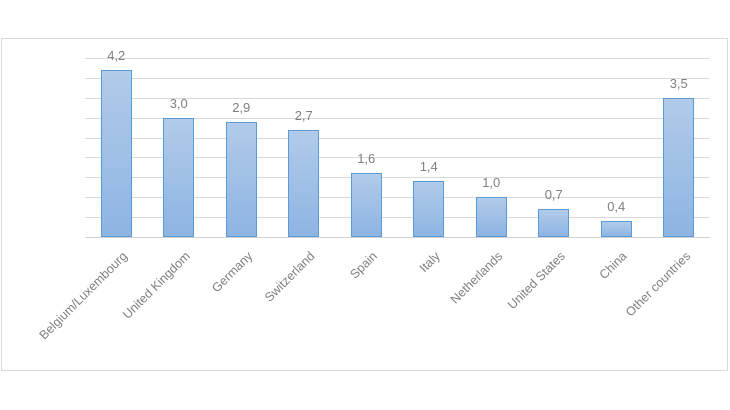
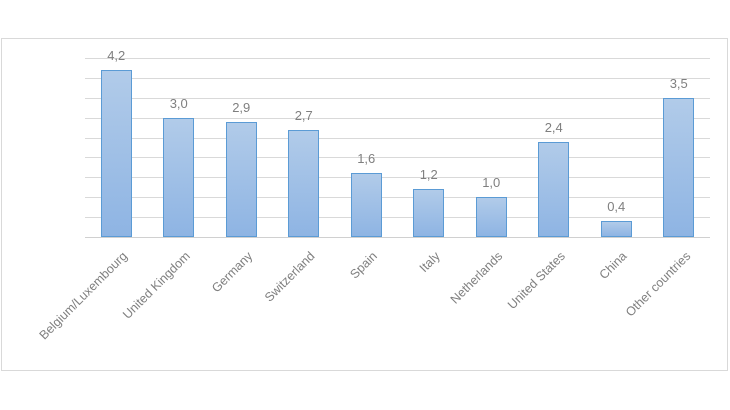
Italy: 1,4 -> 1,2
United States: 0,7 -> 2,4
